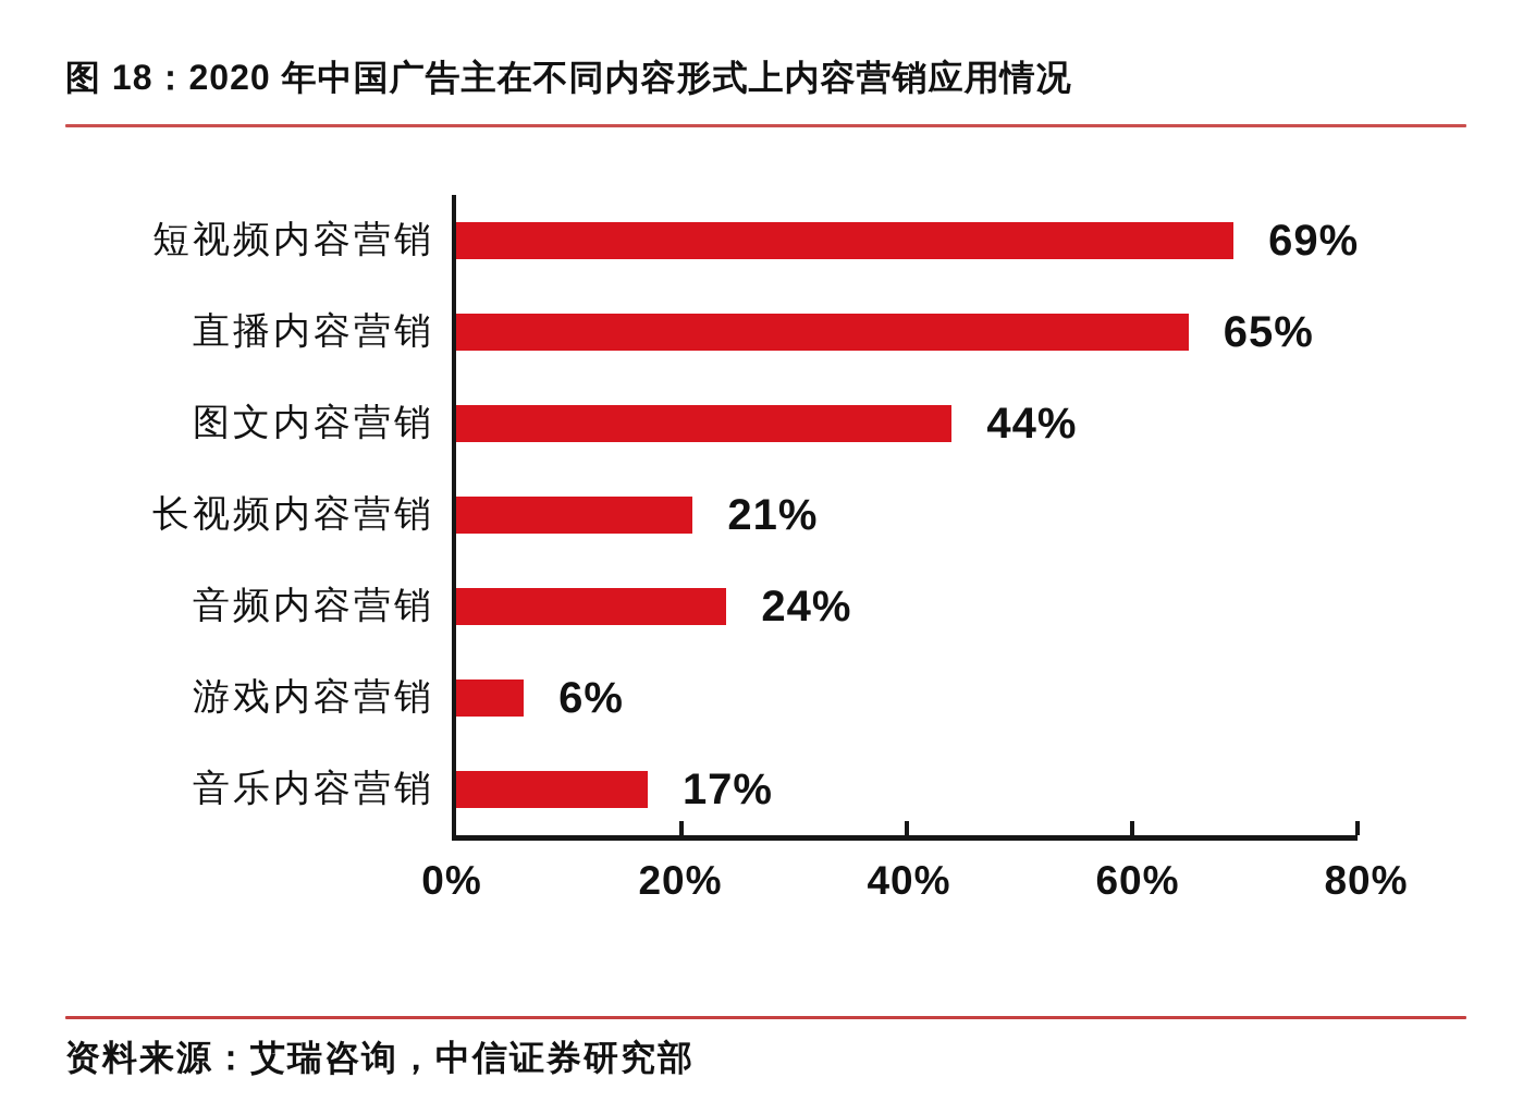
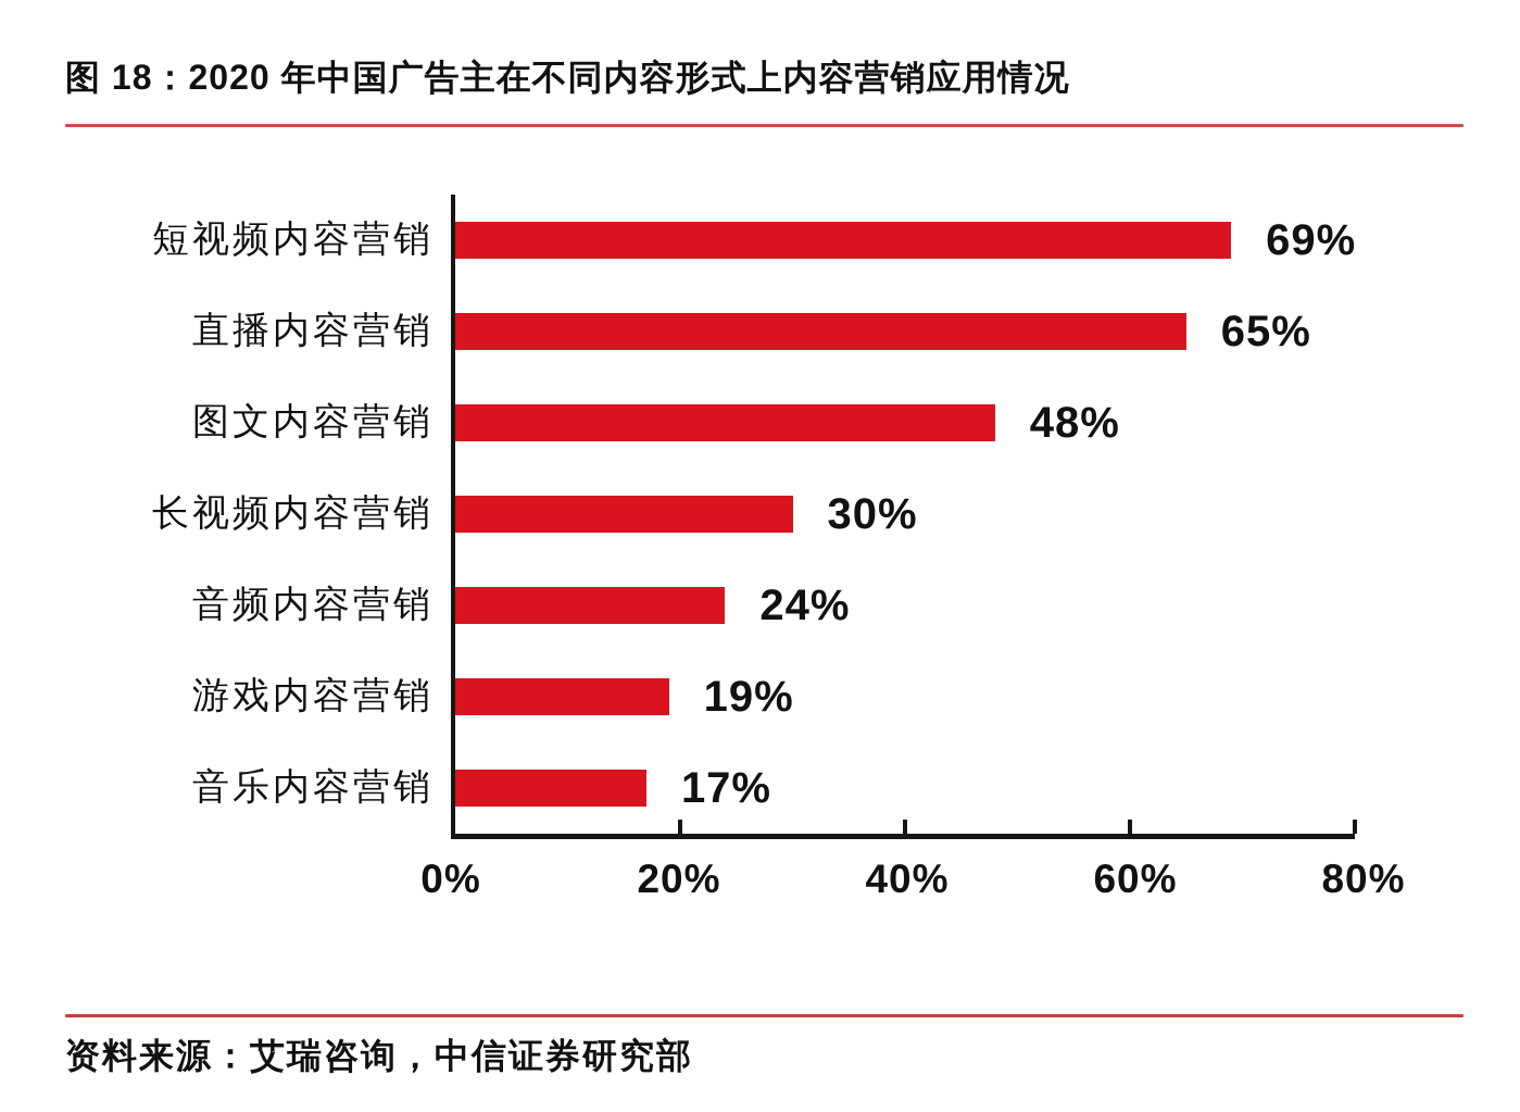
图文内容营销: 44% -> 48%
长视频内容营销: 21% -> 30%
游戏内容营销: 6% -> 19%
